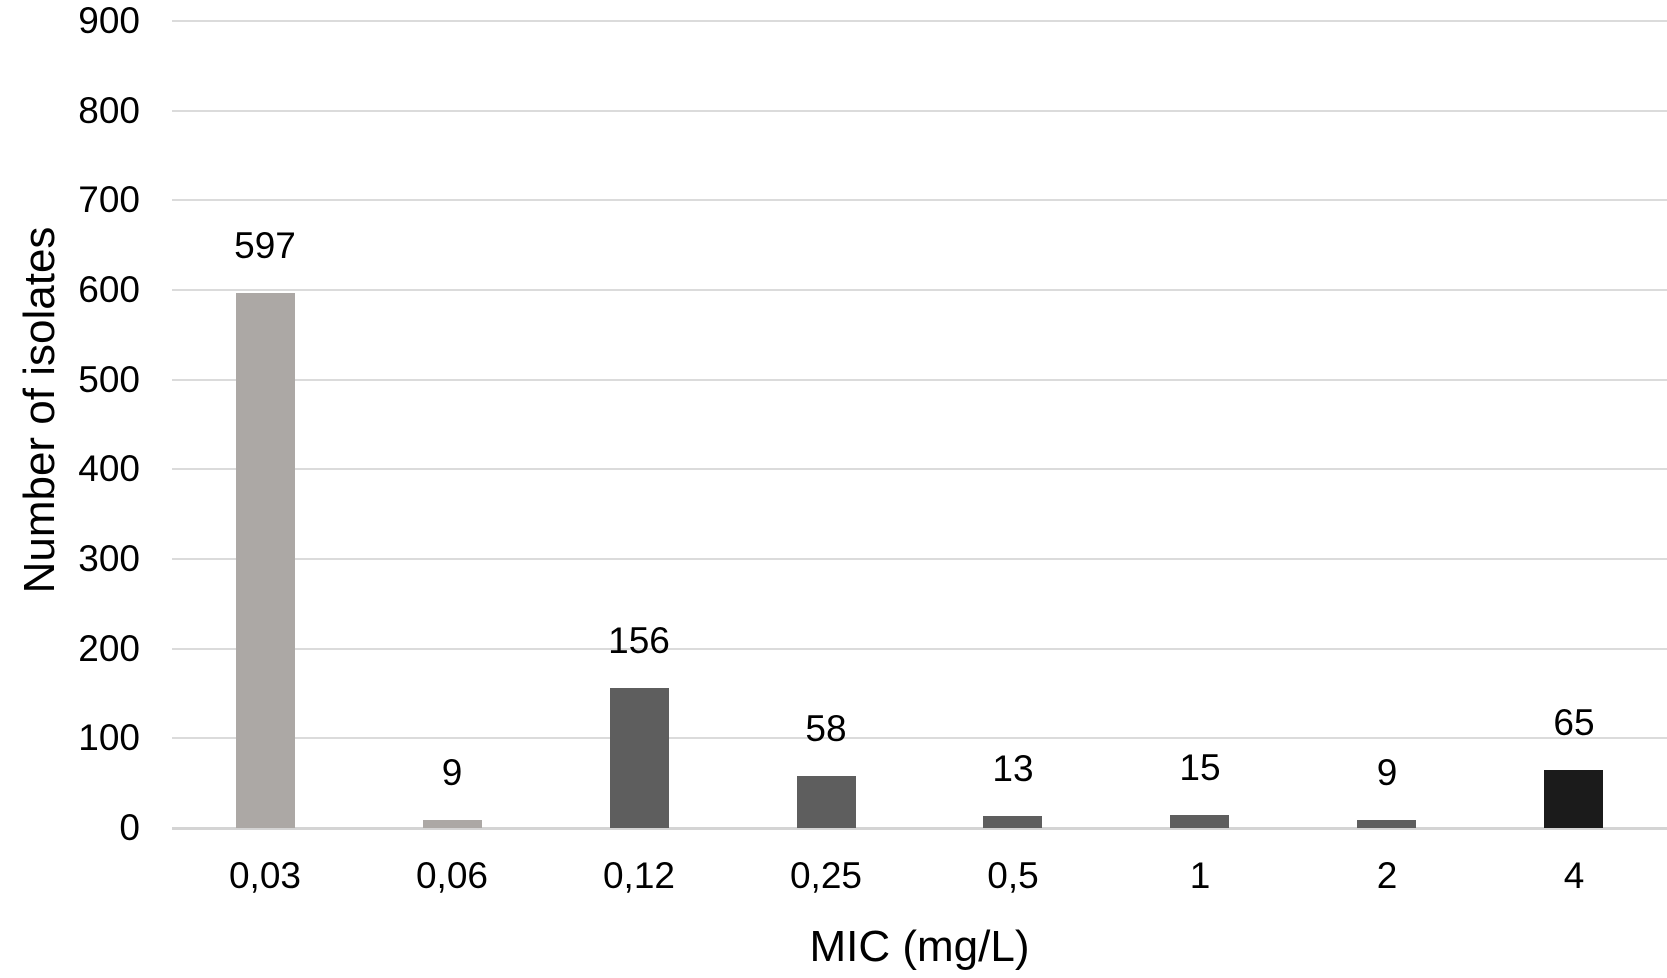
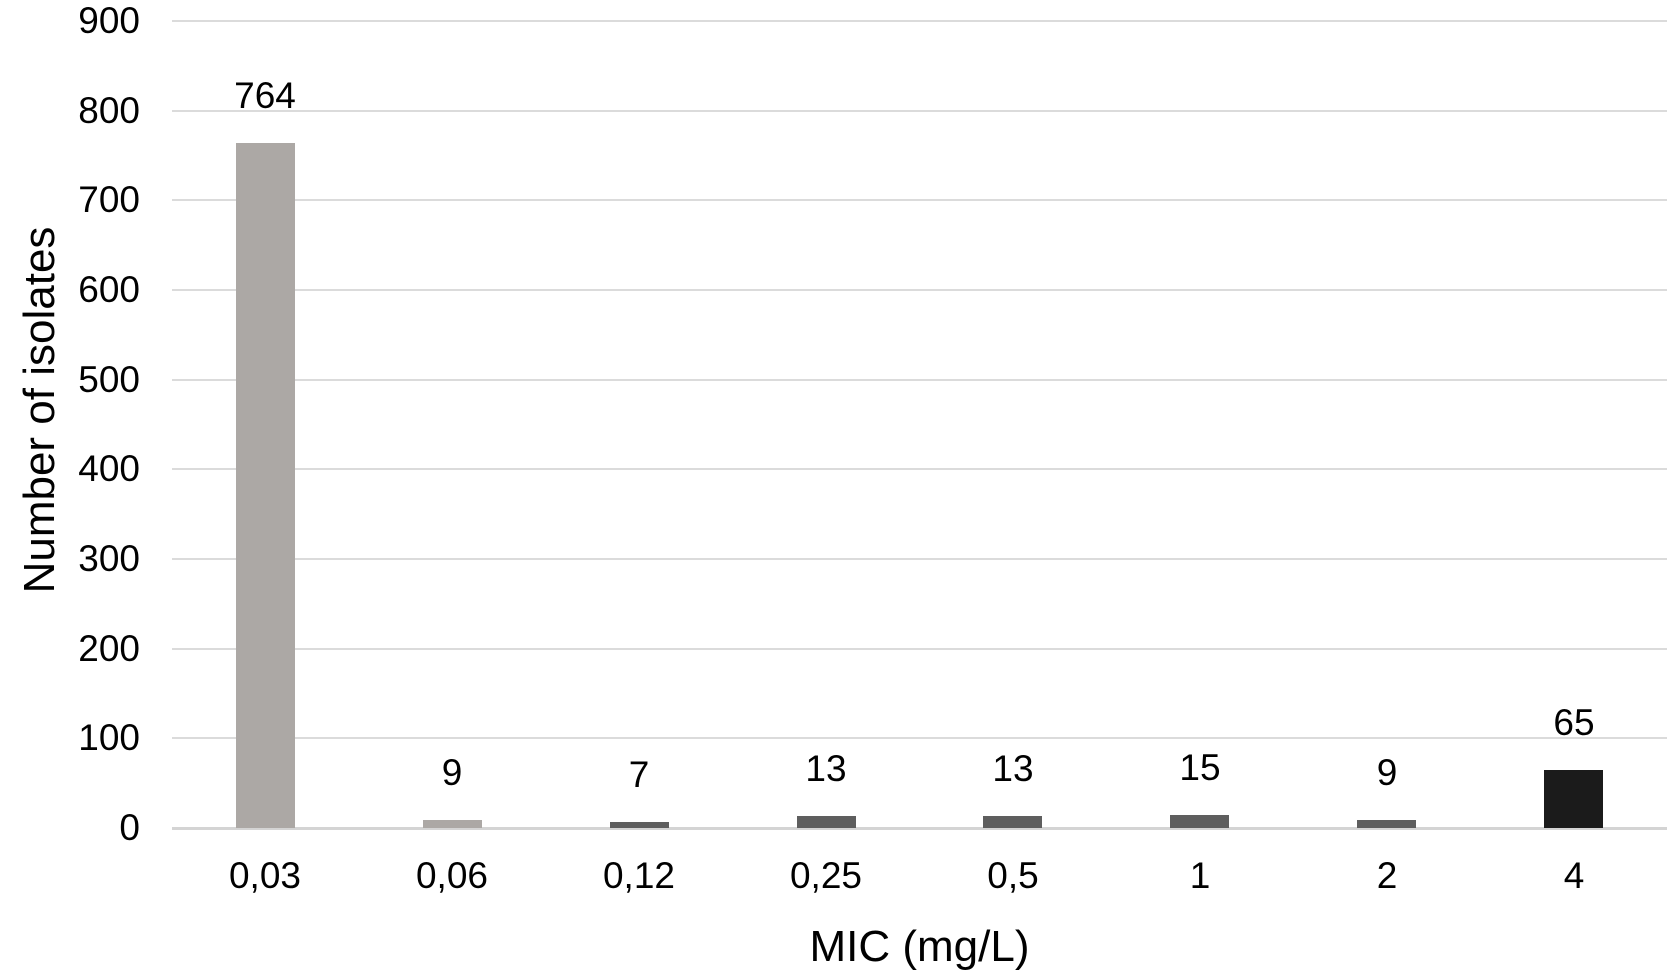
0,03: 597 -> 764
0,12: 156 -> 7
0,25: 58 -> 13
